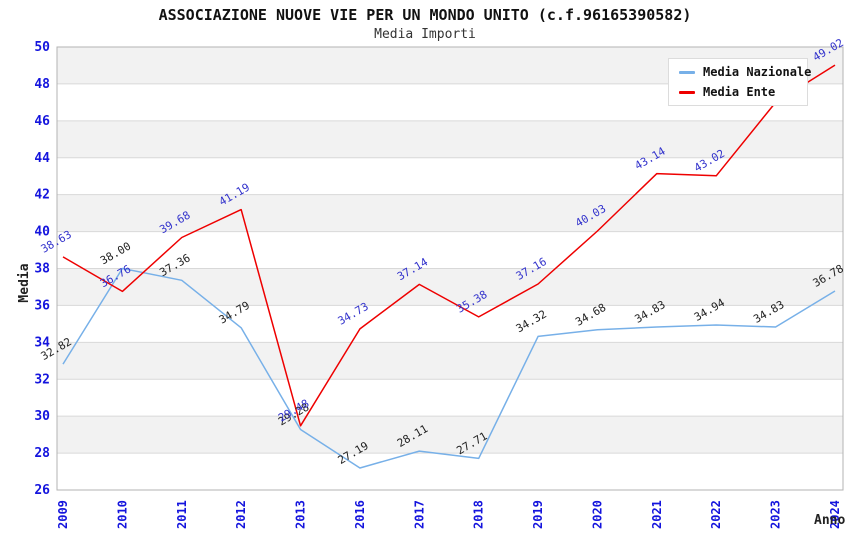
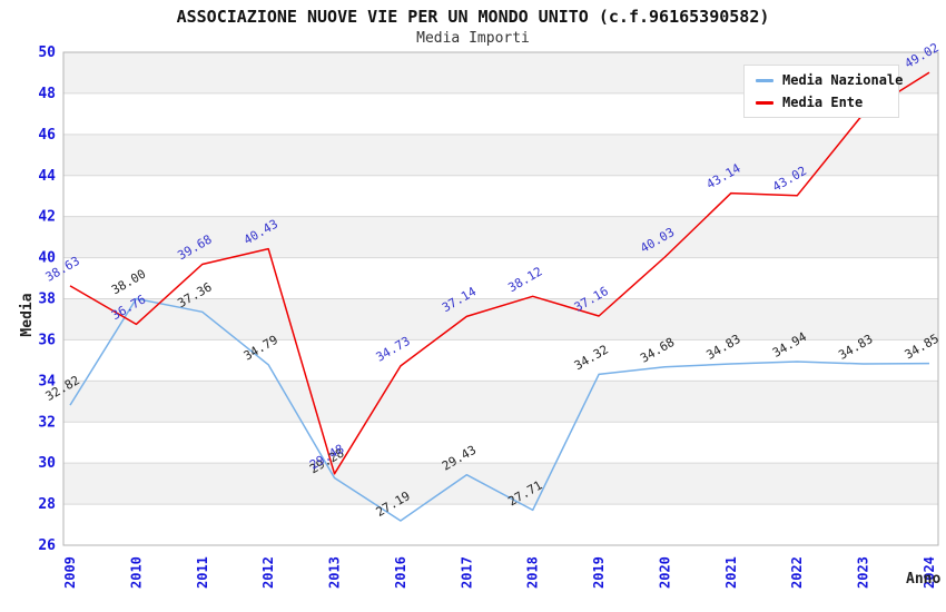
Media Ente/2012: 41.19 -> 40.43
Media Nazionale/2017: 28.11 -> 29.43
Media Ente/2018: 35.38 -> 38.12
Media Nazionale/2024: 36.78 -> 34.85
